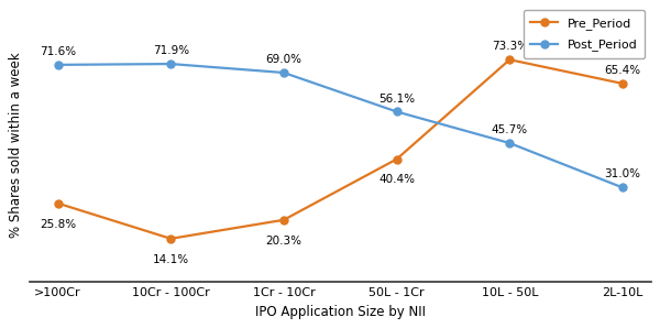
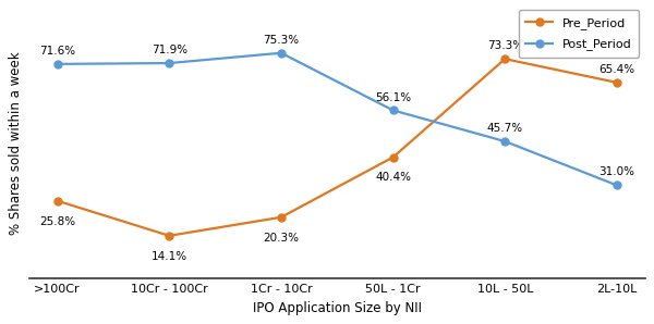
Post_Period/1Cr - 10Cr: 69.0% -> 75.3%
